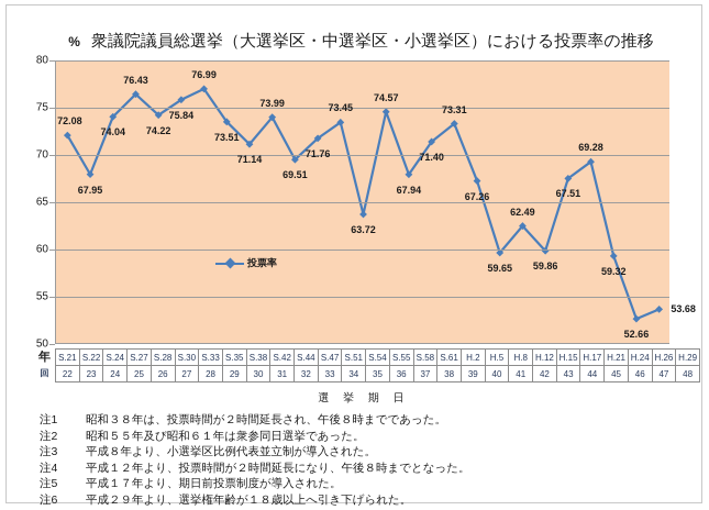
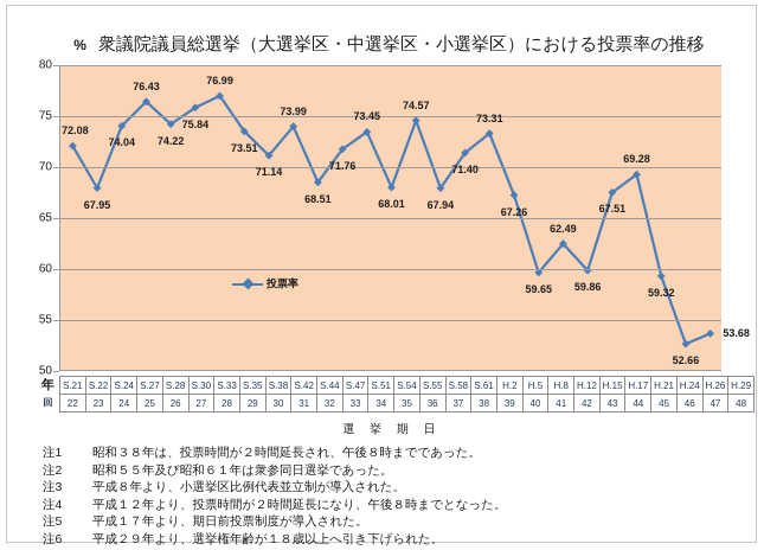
S.44: 69.51 -> 68.51
S.54: 63.72 -> 68.01
